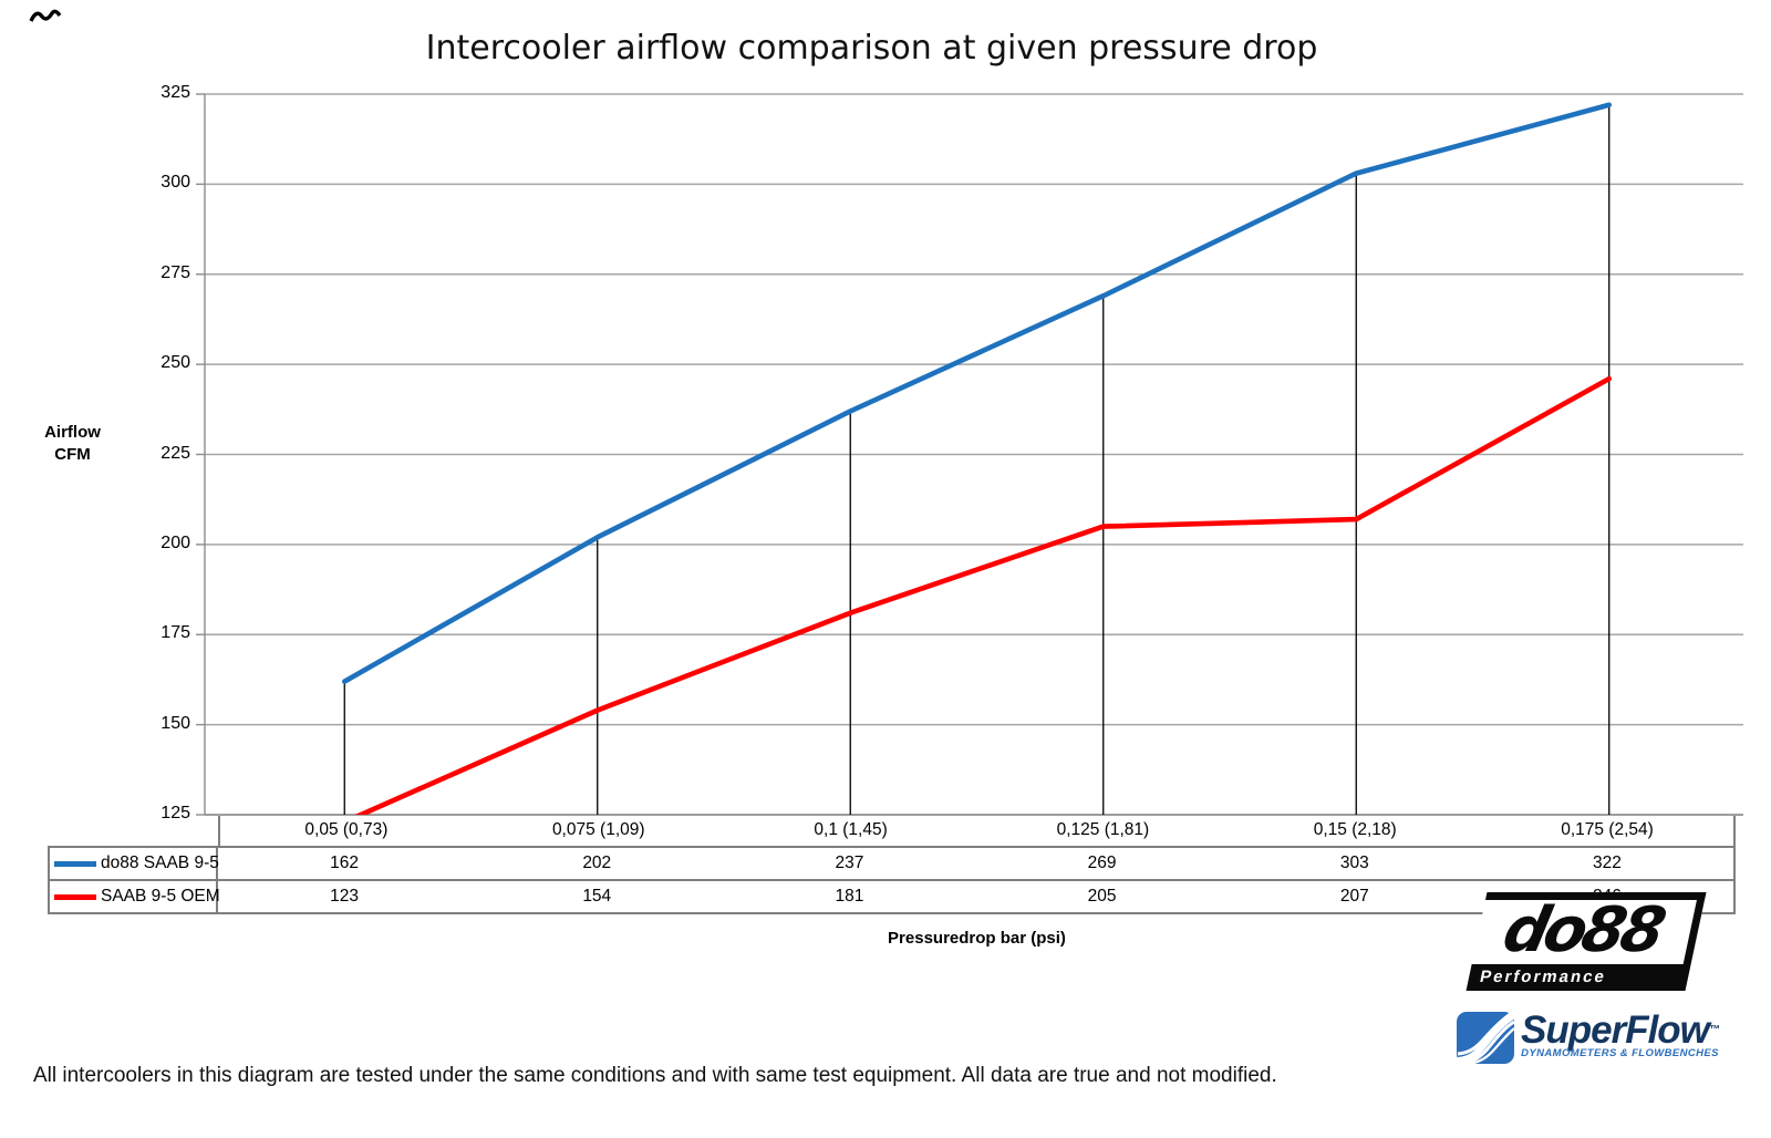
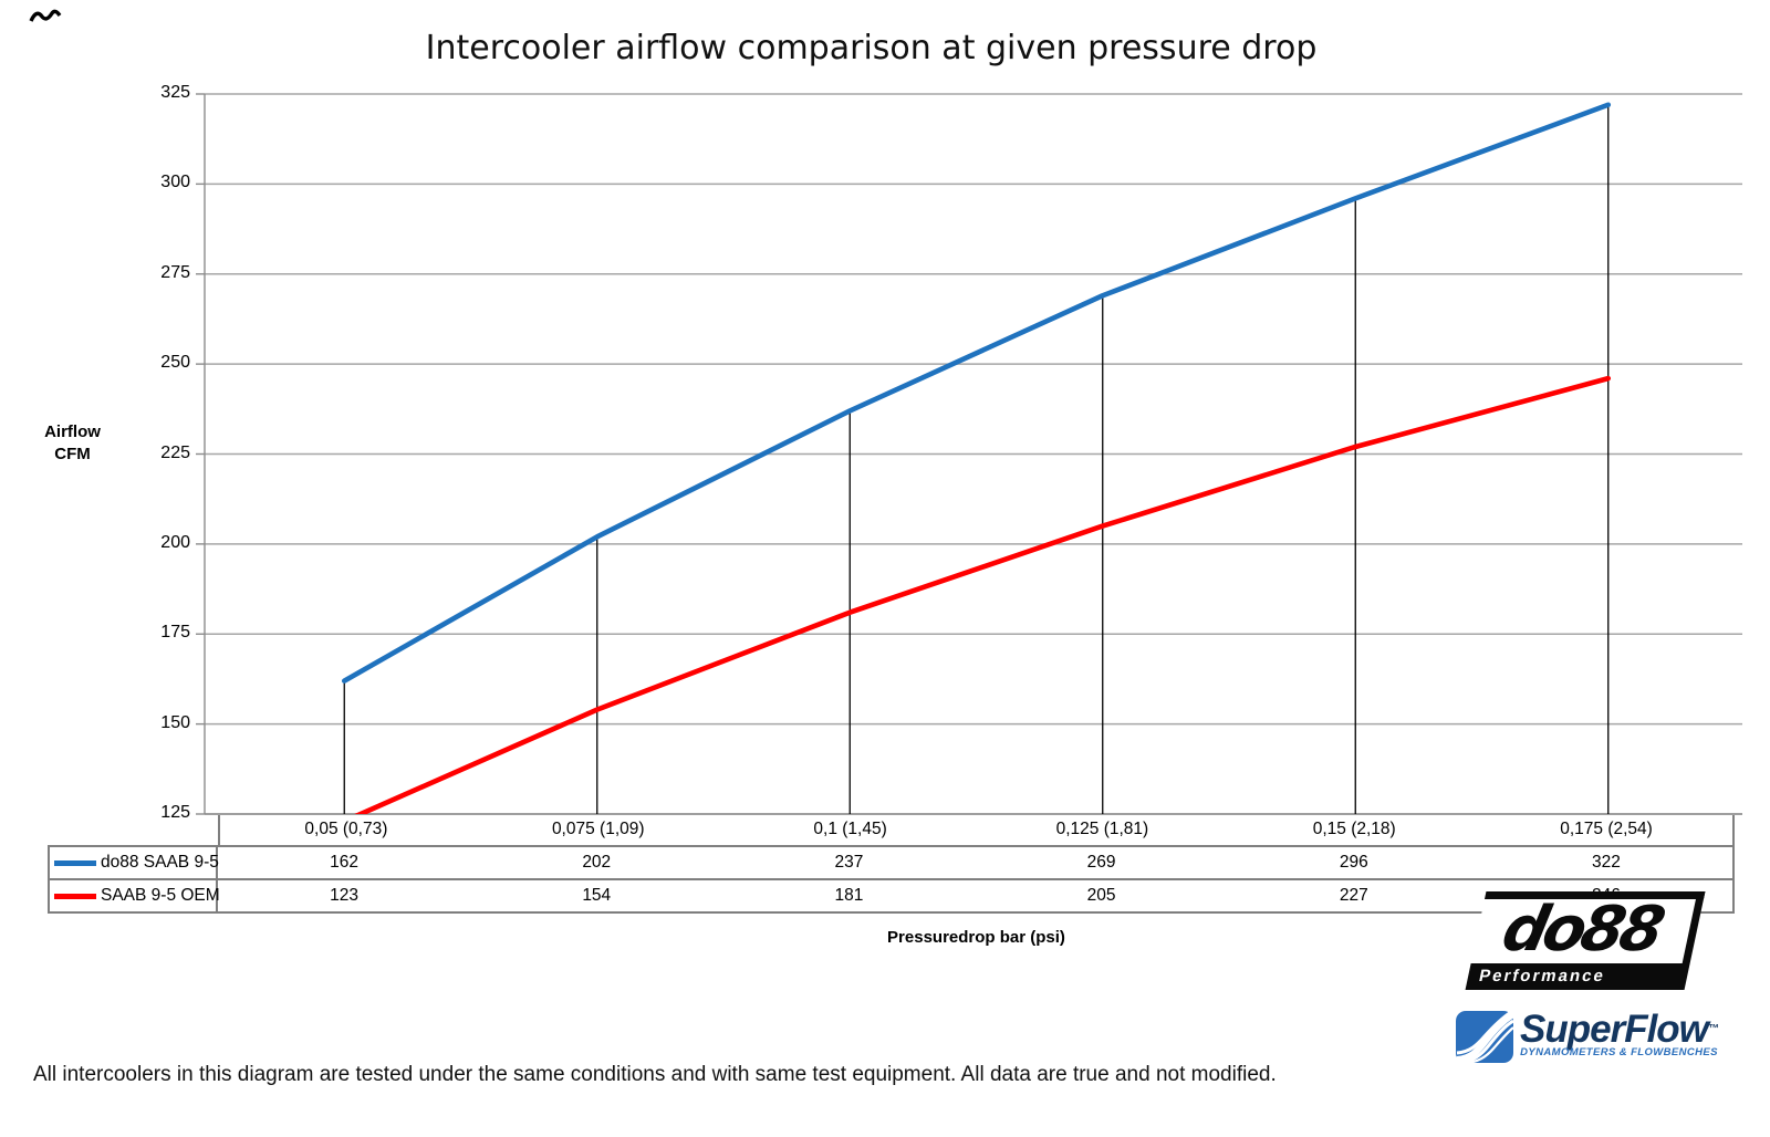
do88 SAAB 9-5/0,15 (2,18): 303 -> 296
SAAB 9-5 OEM/0,15 (2,18): 207 -> 227
